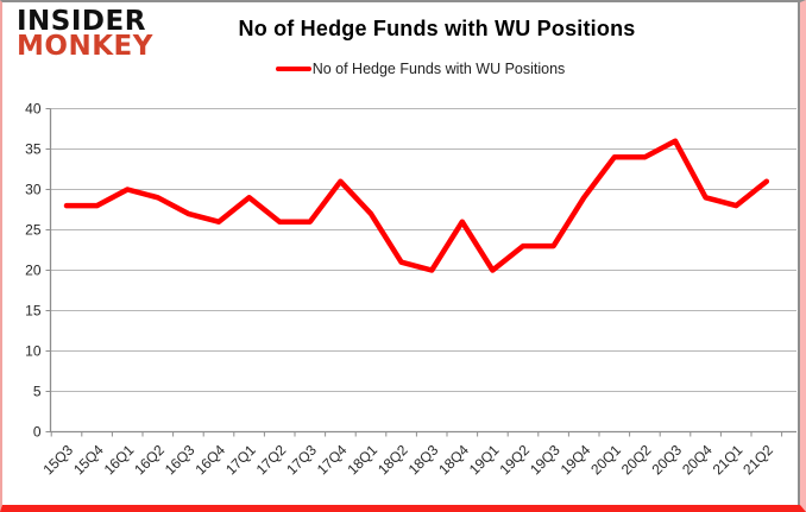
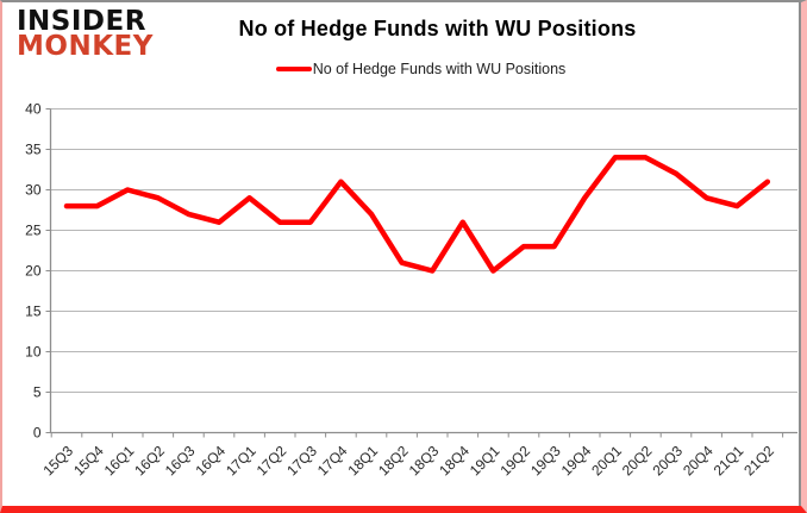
20Q3: 36 -> 32
